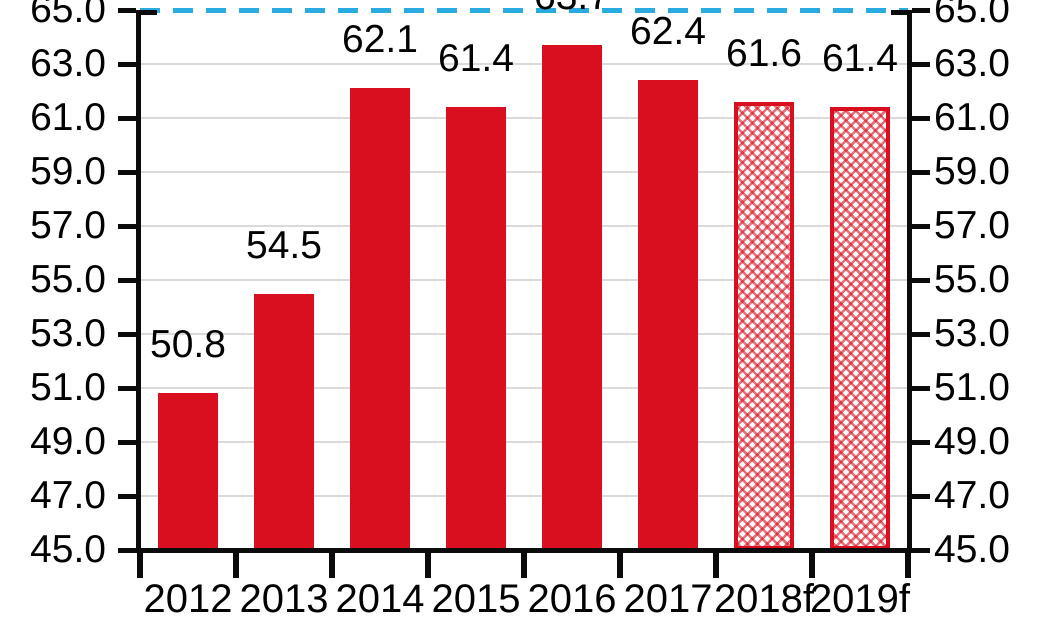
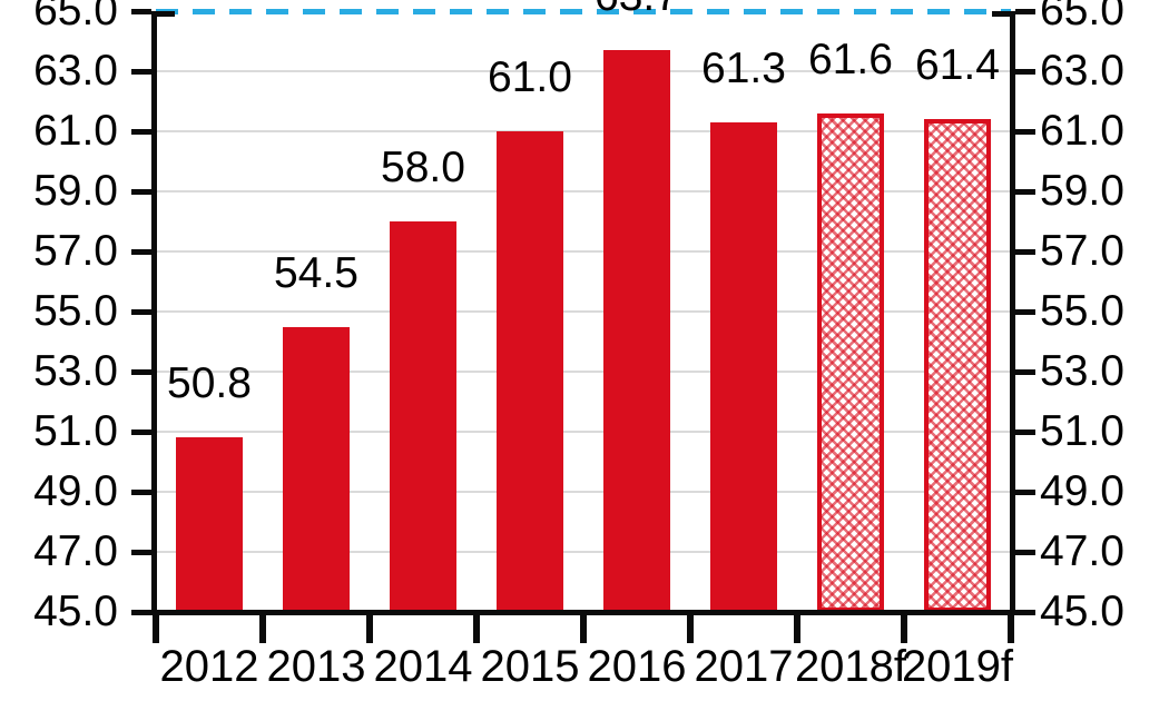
2014: 62.1 -> 58.0
2015: 61.4 -> 61.0
2017: 62.4 -> 61.3
